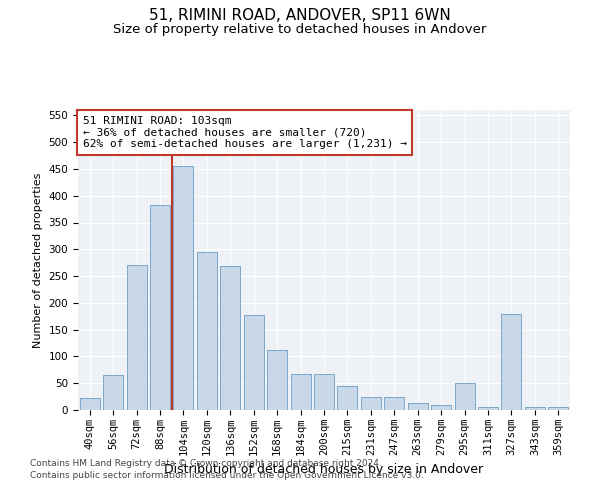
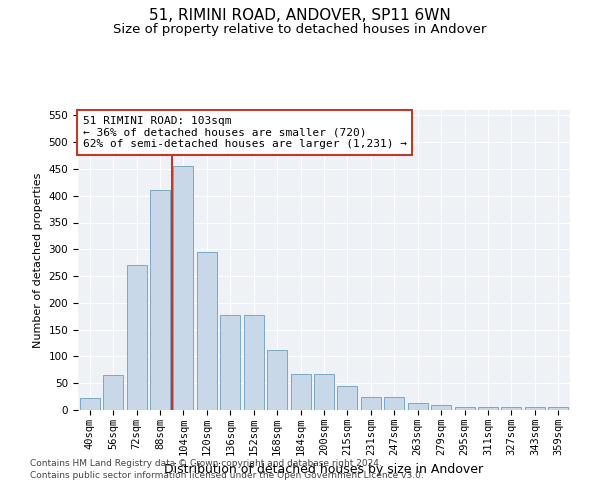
88sqm: 382 -> 410
136sqm: 268 -> 178
295sqm: 50 -> 6
327sqm: 180 -> 5
